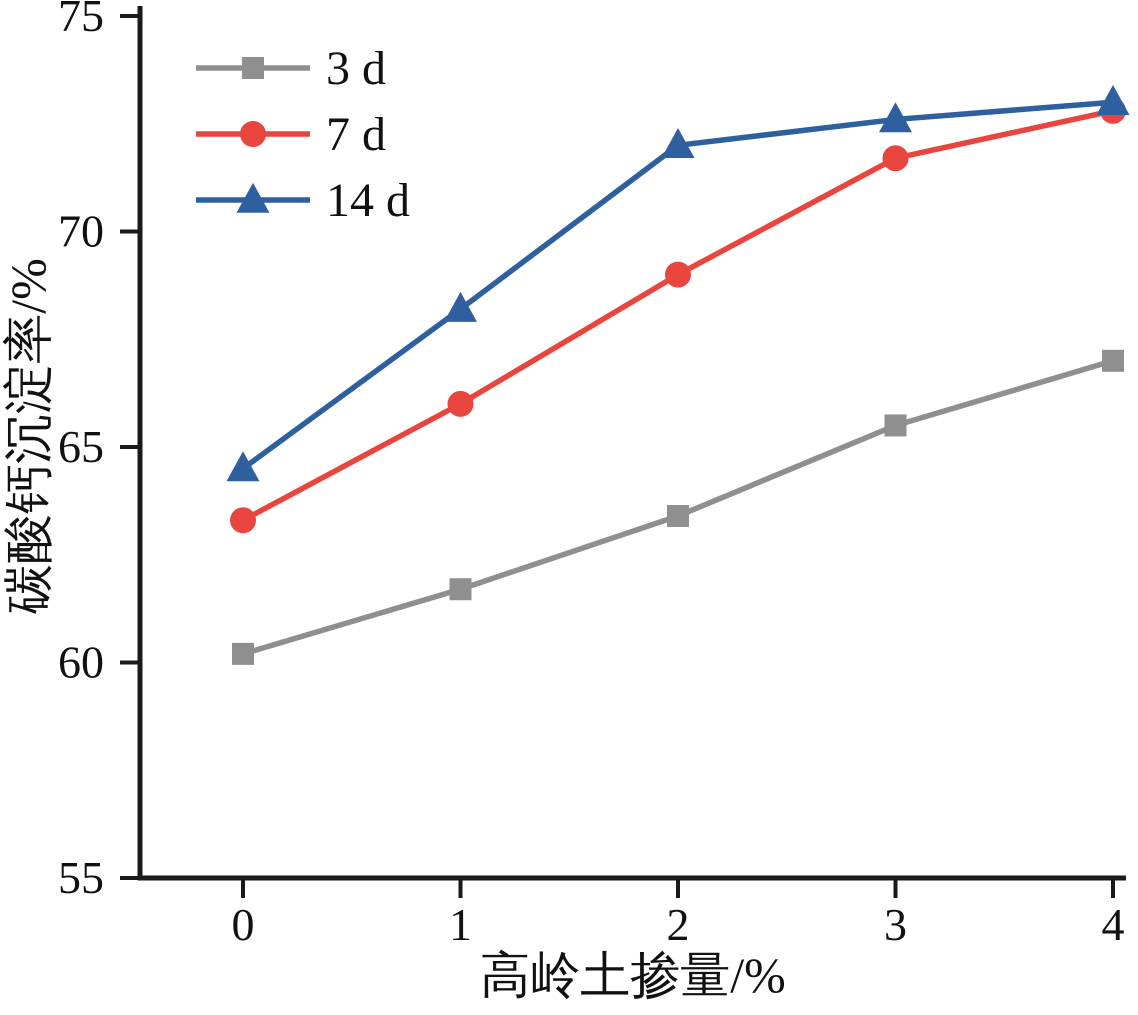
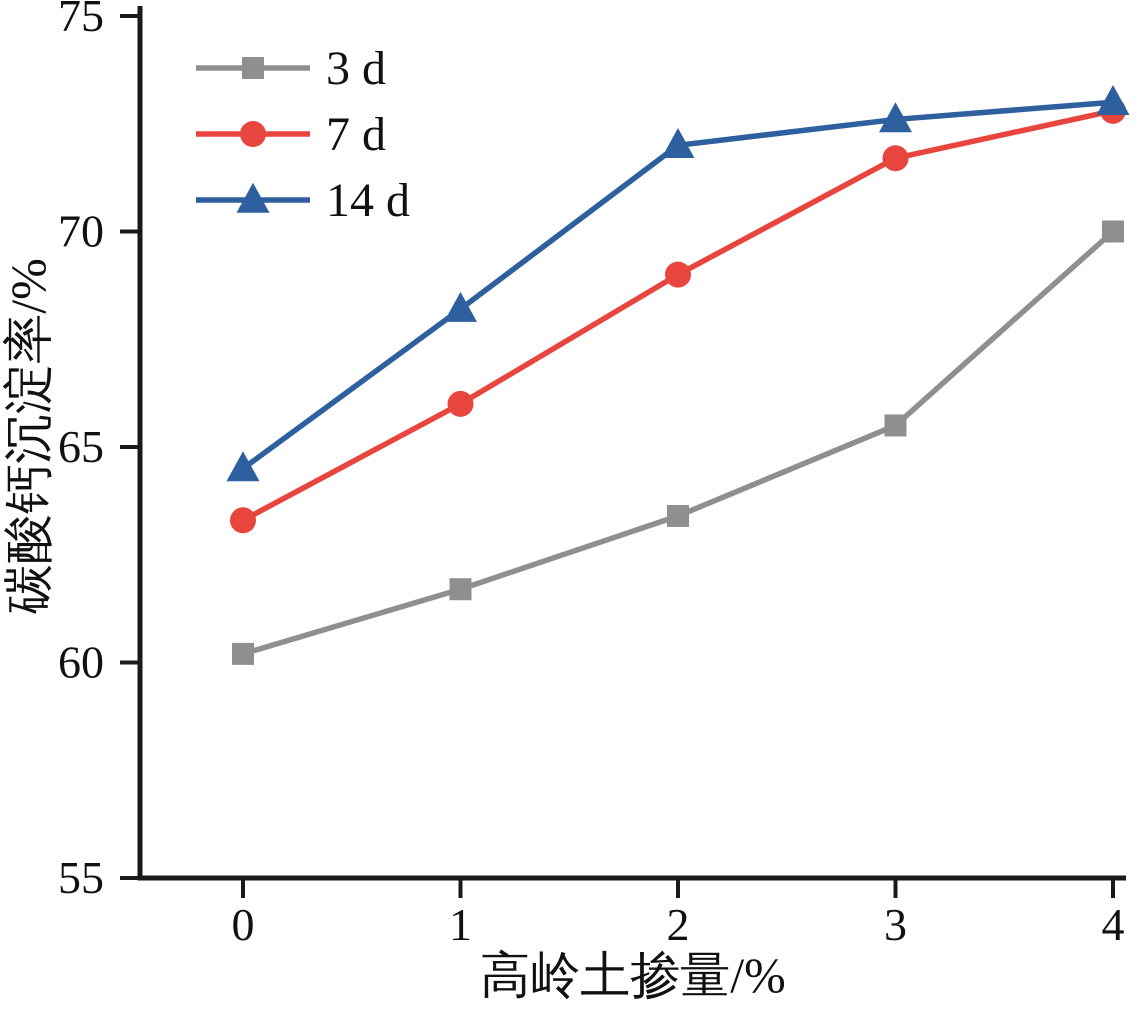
3 d/4: 67.0 -> 70.0
